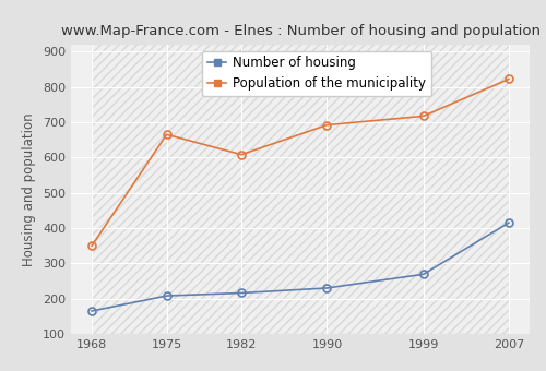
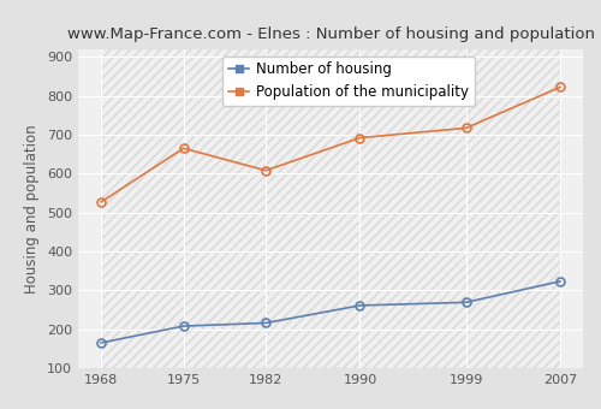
Population of the municipality/1968: 350 -> 527
Number of housing/1990: 230 -> 261
Number of housing/2007: 415 -> 323
